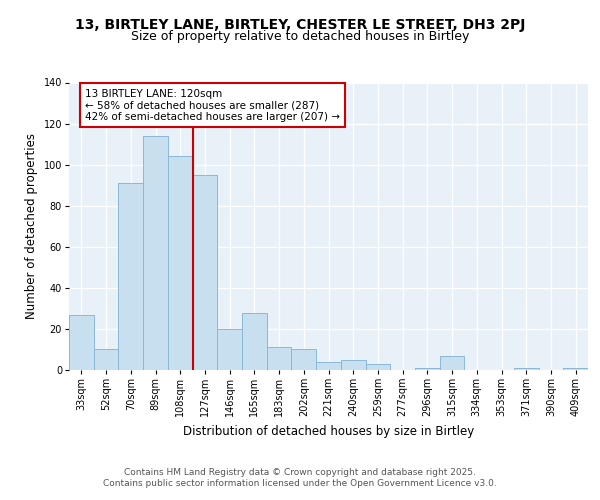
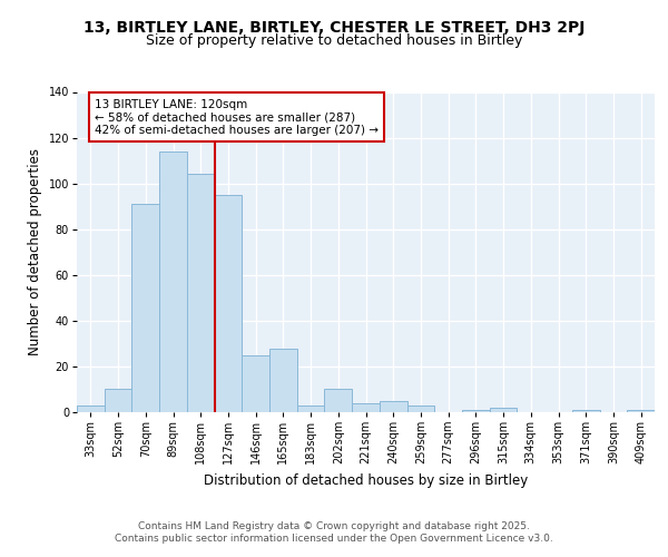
33sqm: 27 -> 3
146sqm: 20 -> 25
183sqm: 11 -> 3
315sqm: 7 -> 2
